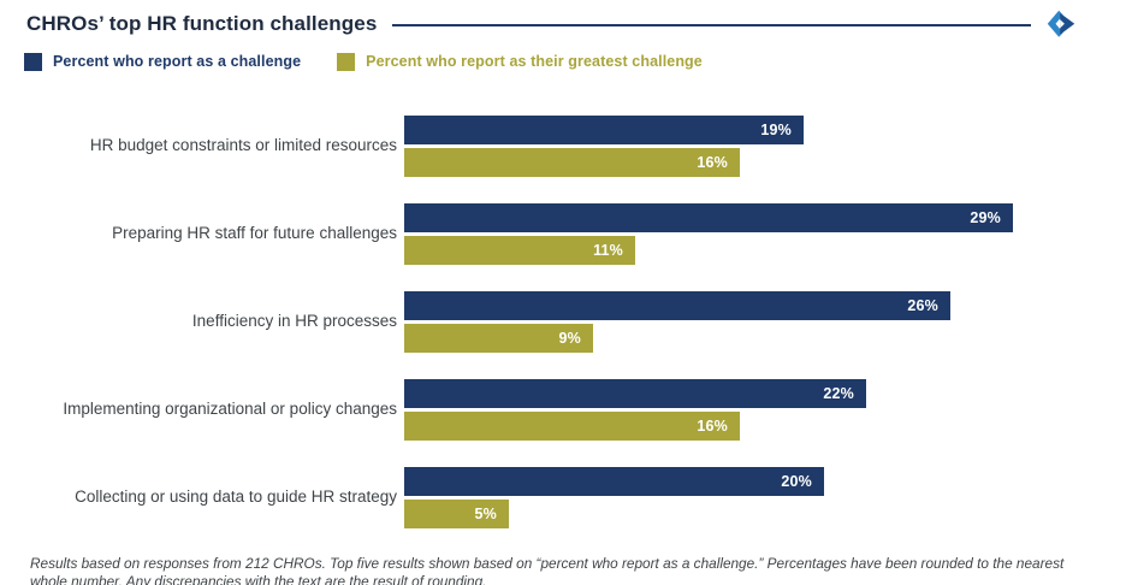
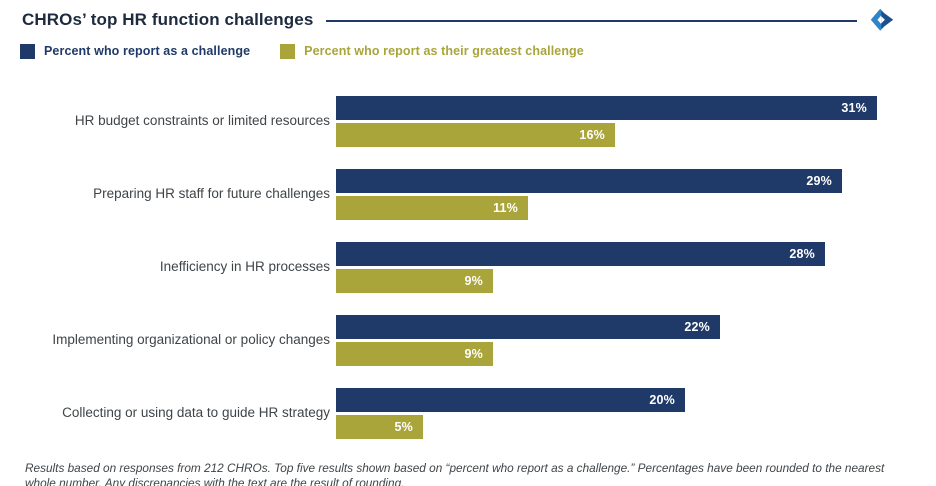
Percent who report as a challenge/HR budget constraints or limited resources: 19% -> 31%
Percent who report as a challenge/Inefficiency in HR processes: 26% -> 28%
Percent who report as their greatest challenge/Implementing organizational or policy changes: 16% -> 9%
